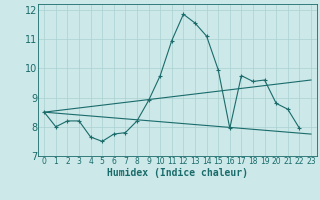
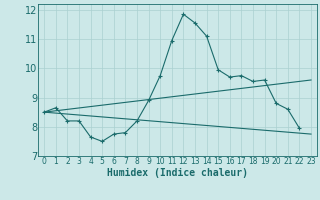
1: 8.00 -> 8.65
16: 7.95 -> 9.70
